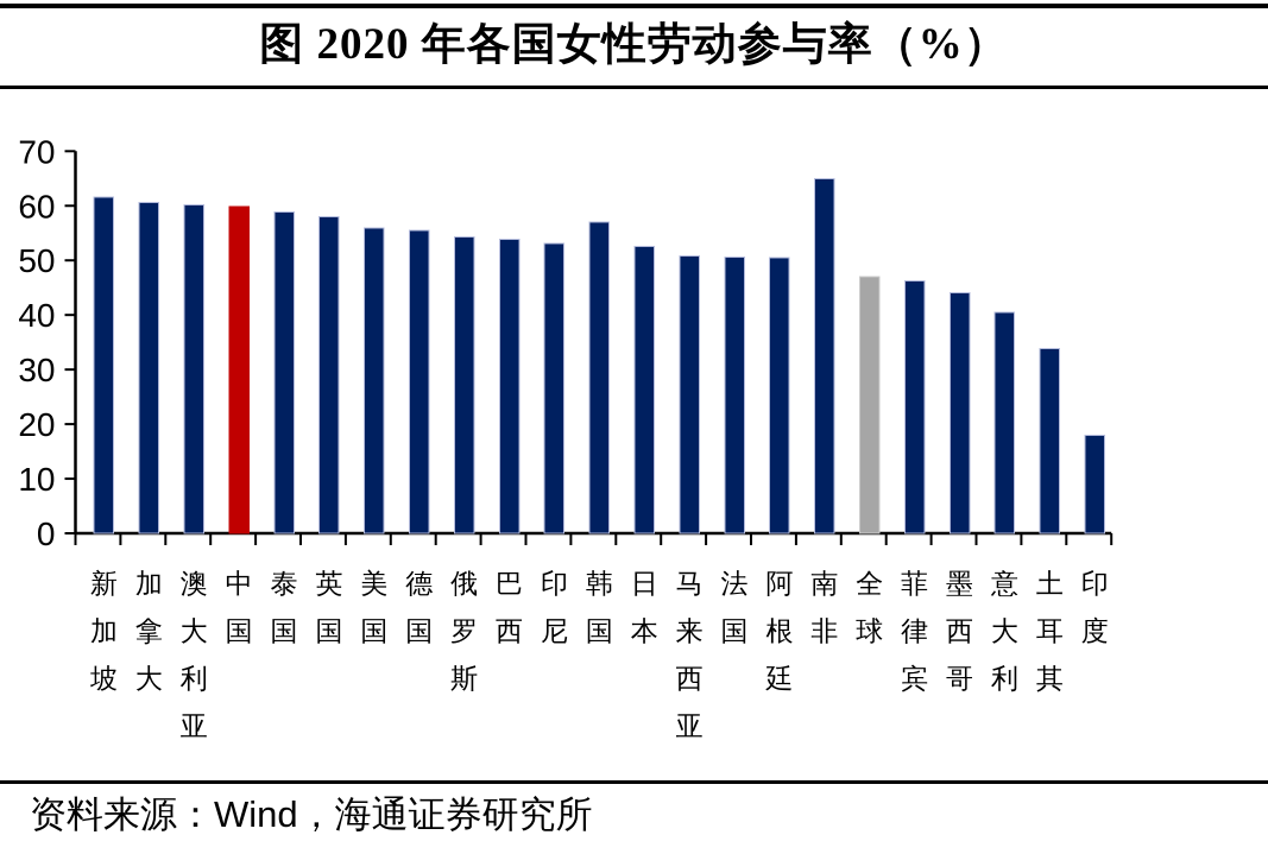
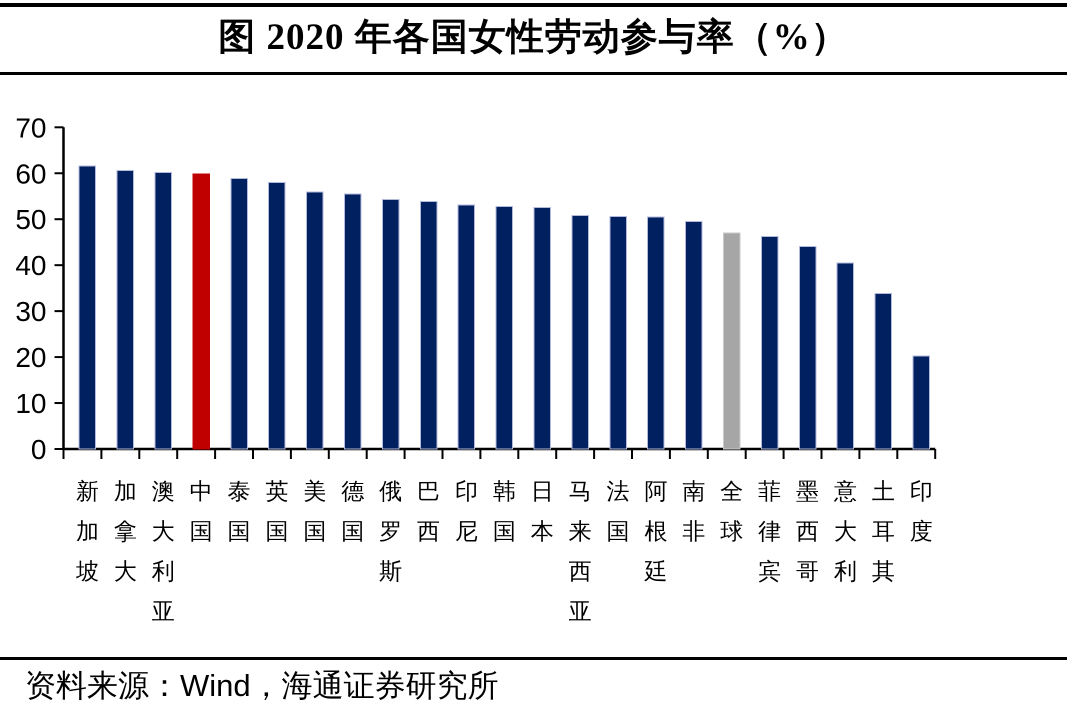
韩国: 57 -> 53
南非: 65 -> 50
印度: 18 -> 20
